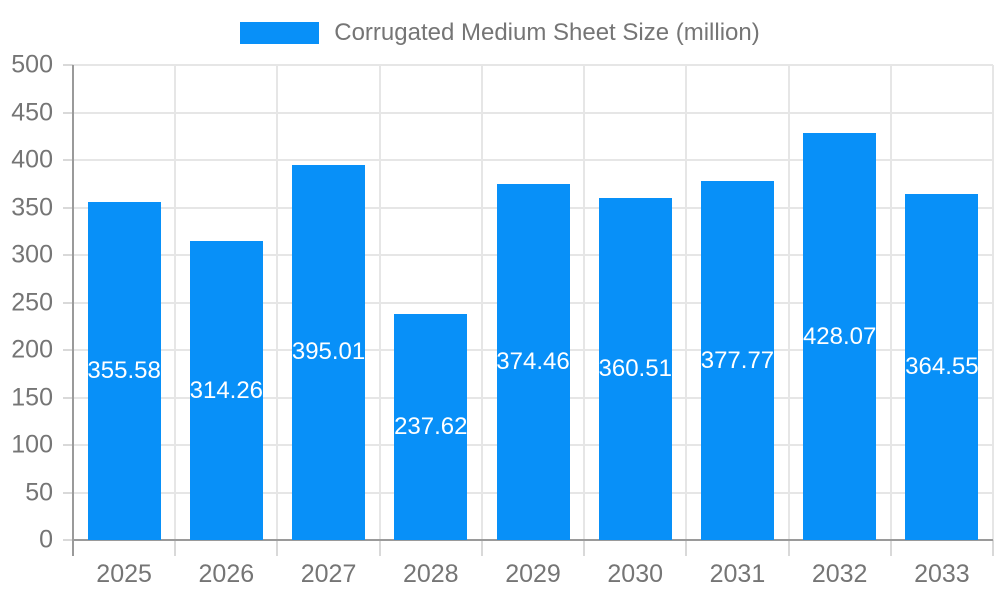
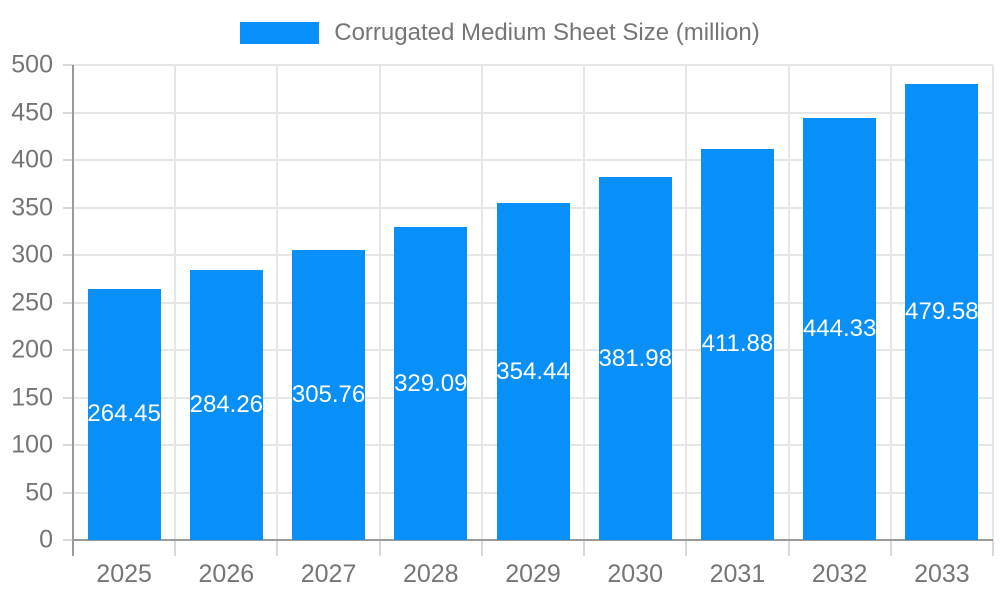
2025: 355.58 -> 264.45
2026: 314.26 -> 284.26
2027: 395.01 -> 305.76
2028: 237.62 -> 329.09
2029: 374.46 -> 354.44
2030: 360.51 -> 381.98
2031: 377.77 -> 411.88
2032: 428.07 -> 444.33
2033: 364.55 -> 479.58
